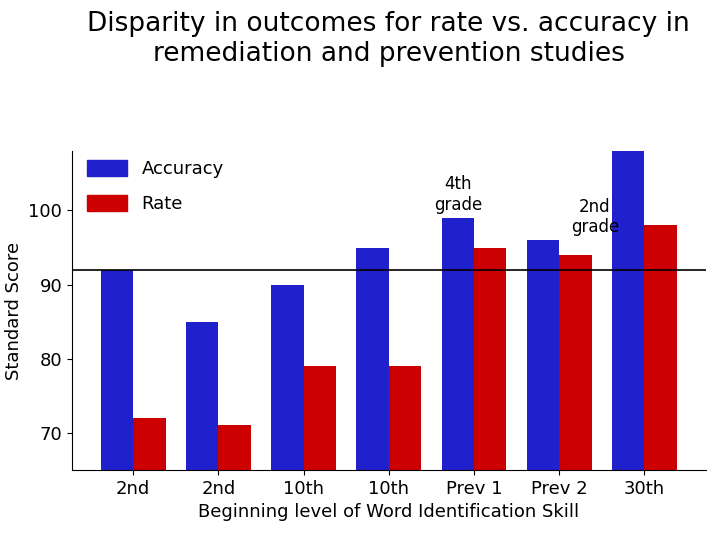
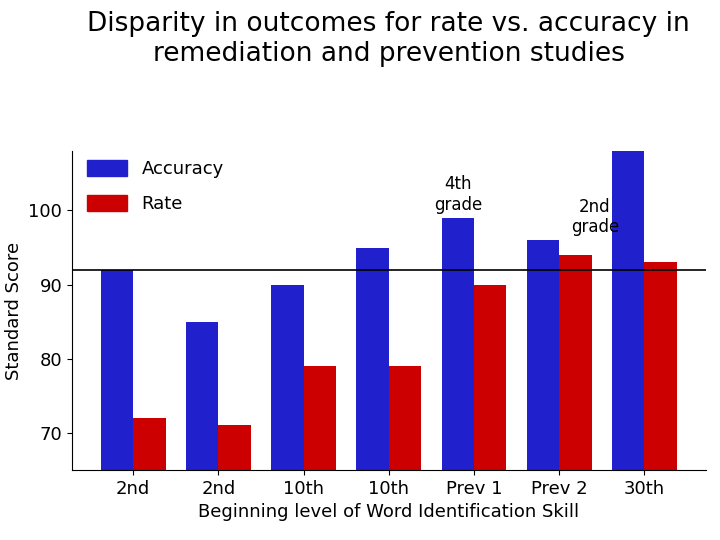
Rate/Prev 1: 95 -> 90
Rate/30th: 98 -> 93
